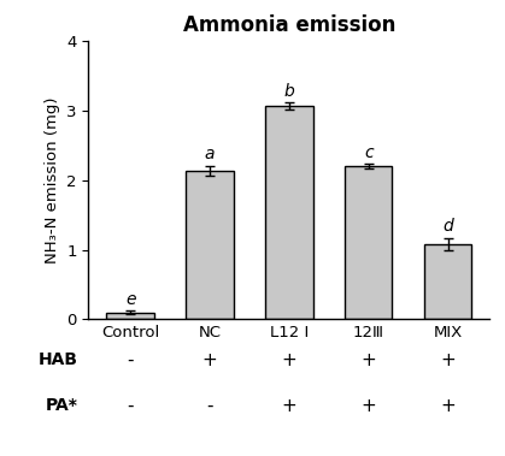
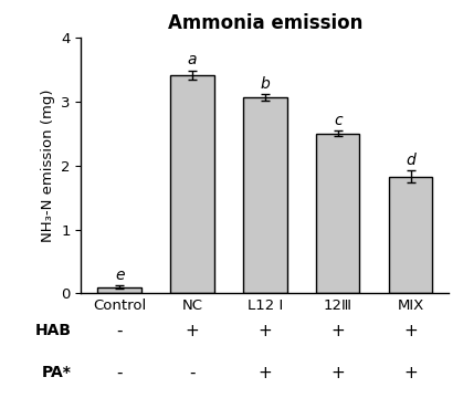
NC: 2.14 -> 3.42
12Ⅲ: 2.20 -> 2.50
MIX: 1.08 -> 1.83
